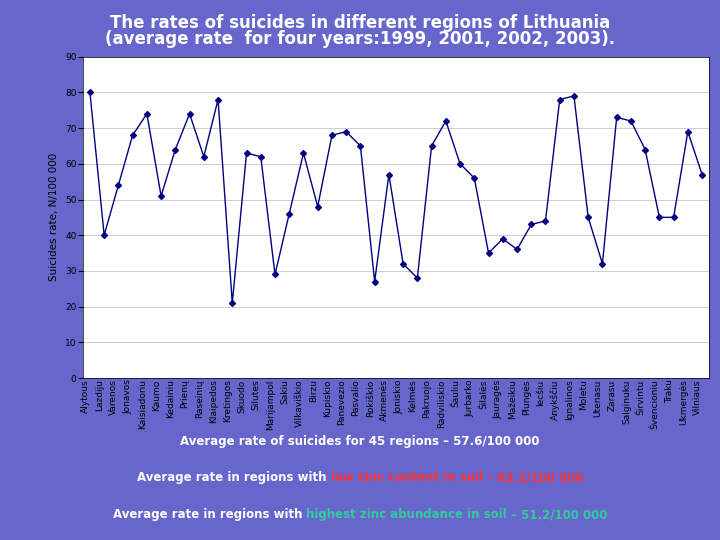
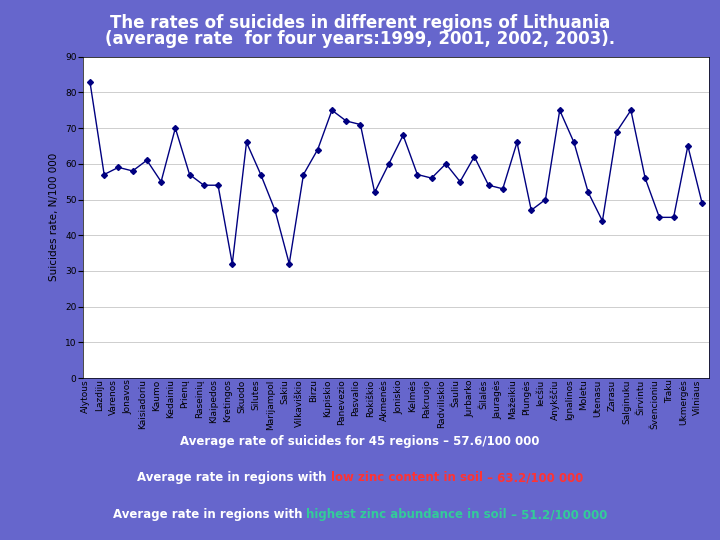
Alytous: 80 -> 83
Lazdiju: 40 -> 57
Varenos: 54 -> 59
Jonavos: 68 -> 58
Kaisiadoriu: 74 -> 61
Kaumo: 51 -> 55
Kedainiu: 64 -> 70
Prienų: 74 -> 57
Raseinių: 62 -> 54
Klaipedos: 78 -> 54
Kretingos: 21 -> 32
Skuodo: 63 -> 66
Silutes: 62 -> 57
Marijampol: 29 -> 47
Sakiu: 46 -> 32
Vilkaviškio: 63 -> 57
Birzu: 48 -> 64
Kupiskio: 68 -> 75
Panevezio: 69 -> 72
Pasvalio: 65 -> 71
Rokiškio: 27 -> 52
Akmenės: 57 -> 60
Joniskio: 32 -> 68
Kelmės: 28 -> 57
Pakruojo: 65 -> 56
Radviliskio: 72 -> 60
Šauliu: 60 -> 55
Jurbarko: 56 -> 62
Šilalės: 35 -> 54
Jauragės: 39 -> 53
Mažeikiu: 36 -> 66
Plungės: 43 -> 47
Iecšiu: 44 -> 50
Anykščiu: 78 -> 75
Ignalinos: 79 -> 66
Moletu: 45 -> 52
Utenasu: 32 -> 44
Zarasu: 73 -> 69
Salginuku: 72 -> 75
Širvintu: 64 -> 56
Ukmergės: 69 -> 65
Vilniaus: 57 -> 49
